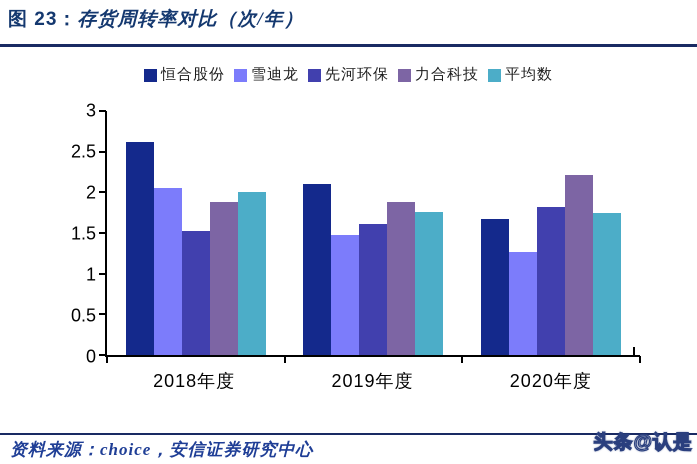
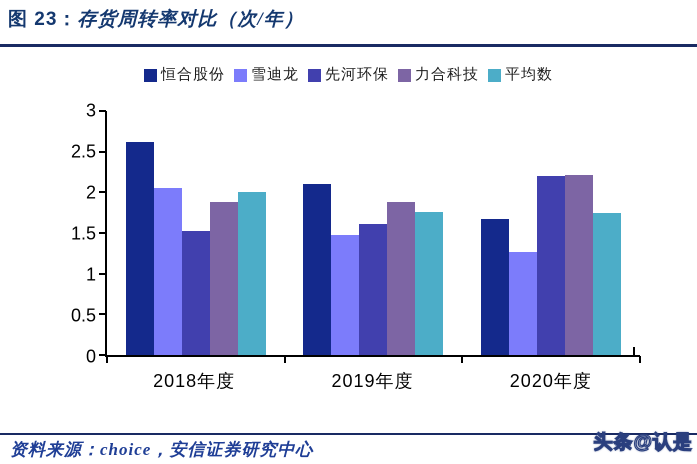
先河环保/2020年度: 1.8 -> 2.2
